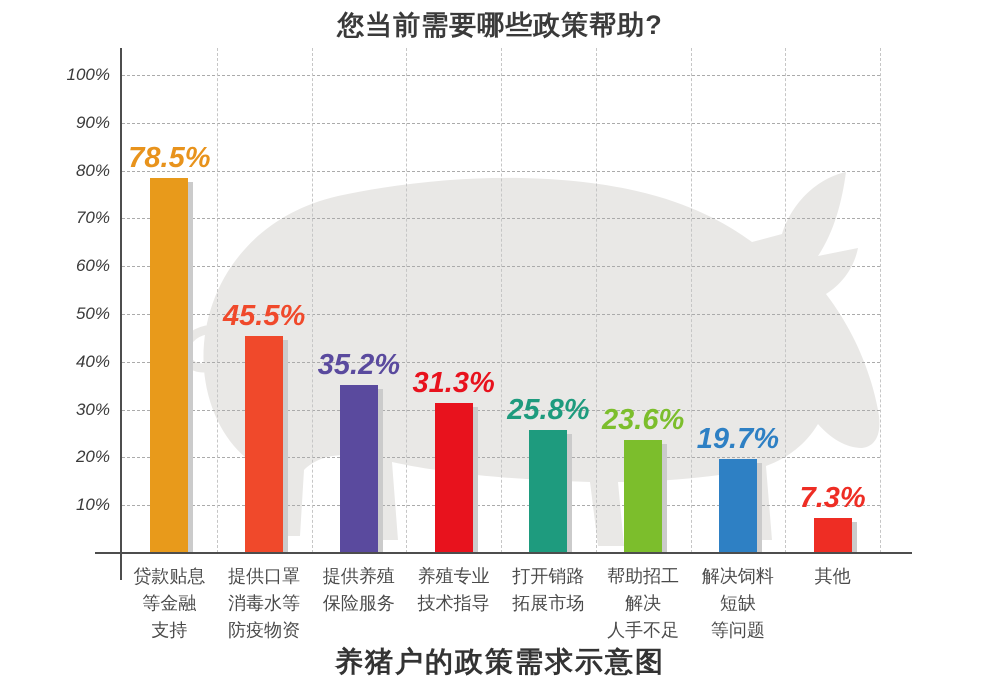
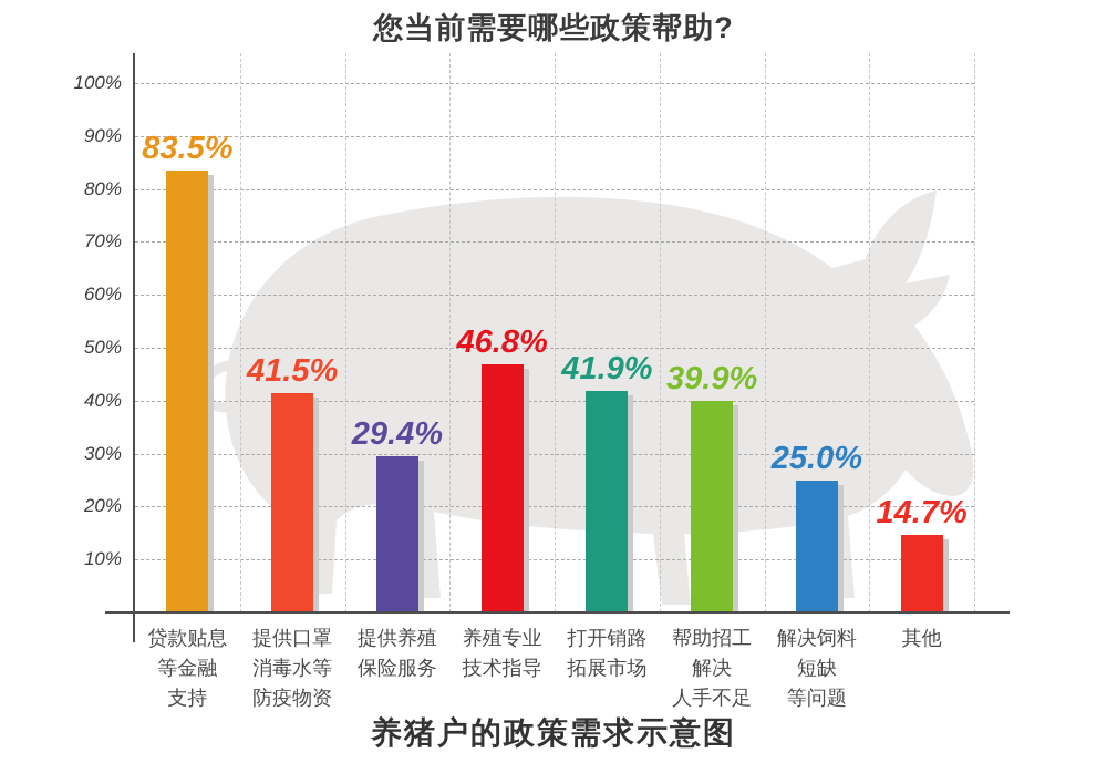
贷款贴息等金融支持: 78.5% -> 83.5%
提供口罩消毒水等防疫物资: 45.5% -> 41.5%
提供养殖保险服务: 35.2% -> 29.4%
养殖专业技术指导: 31.3% -> 46.8%
打开销路拓展市场: 25.8% -> 41.9%
帮助招工解决人手不足: 23.6% -> 39.9%
解决饲料短缺等问题: 19.7% -> 25.0%
其他: 7.3% -> 14.7%
